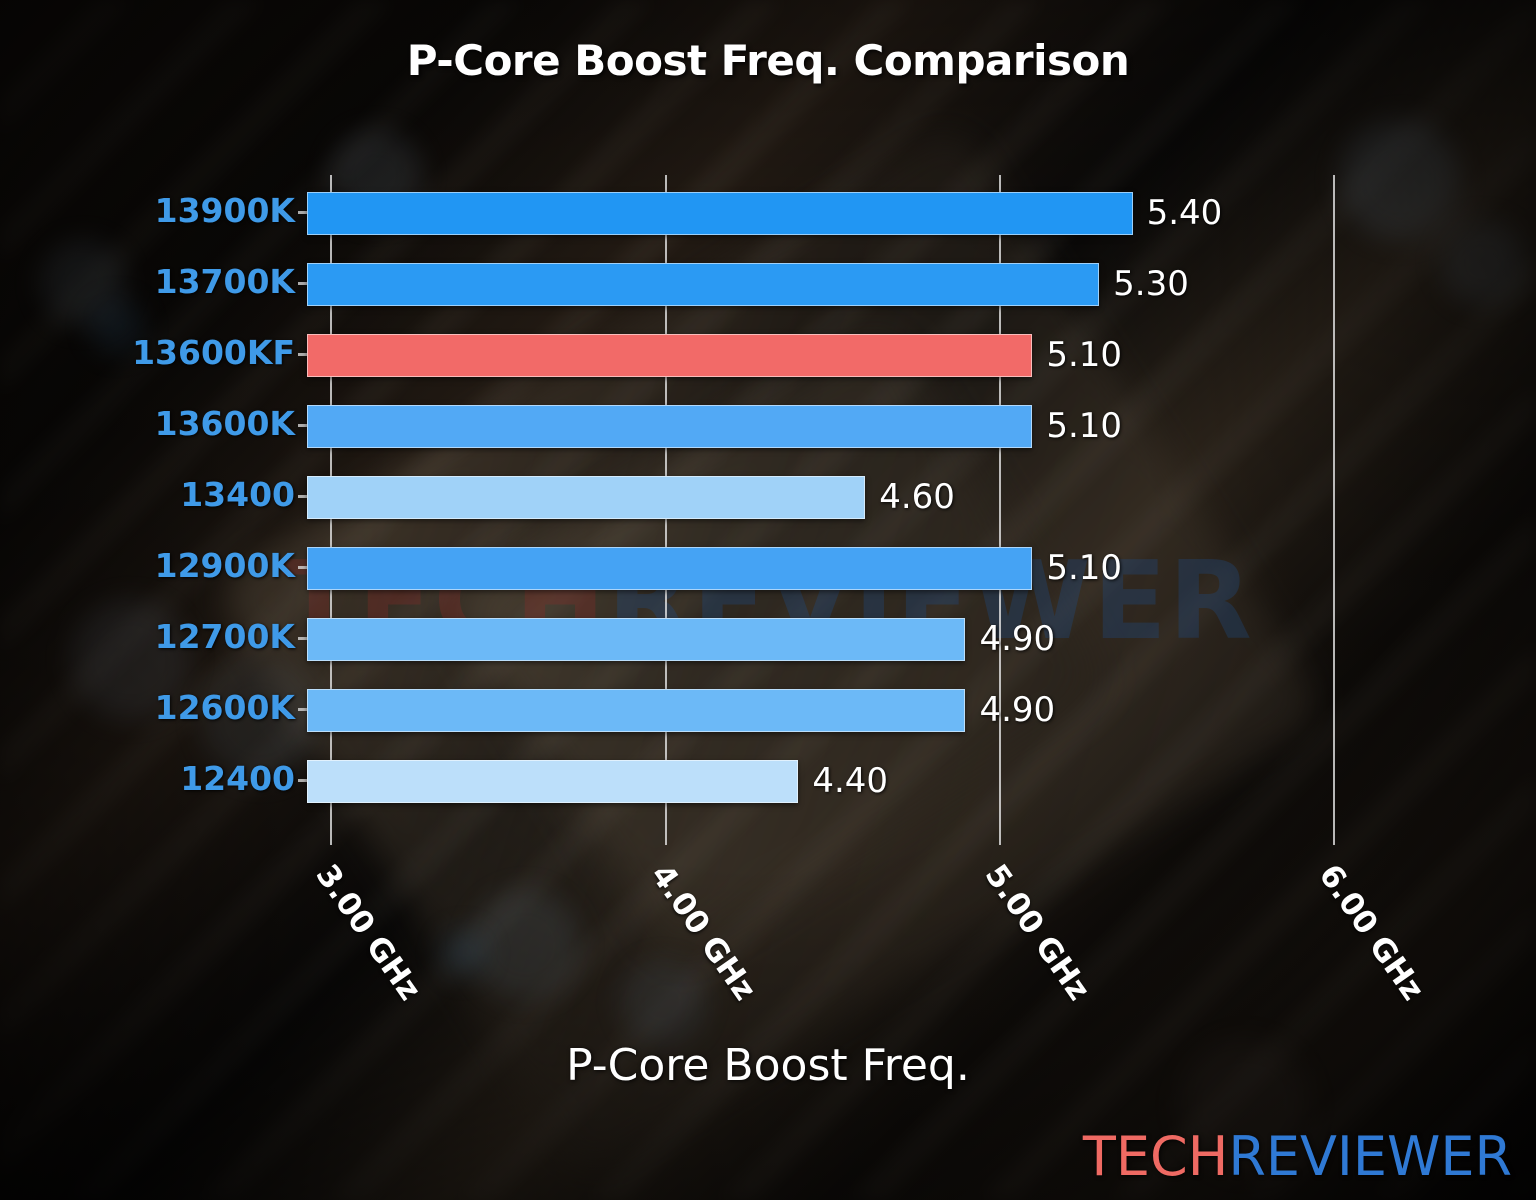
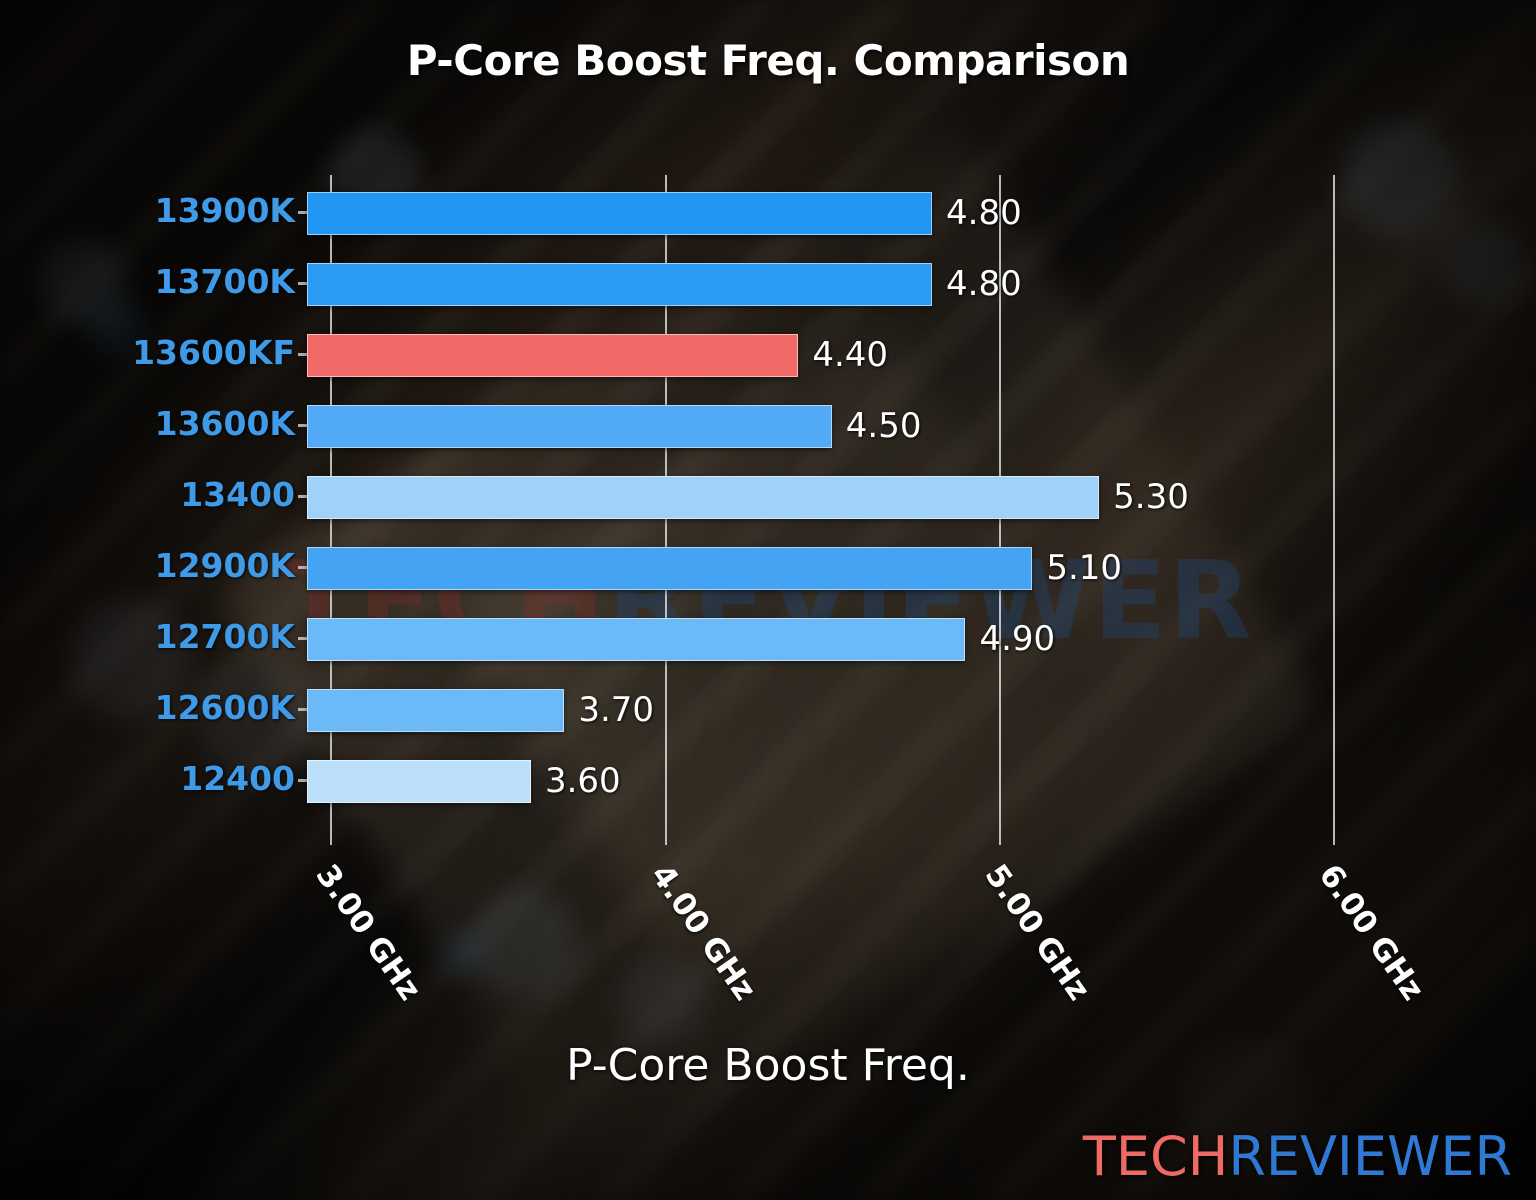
13900K: 5.40 -> 4.80
13700K: 5.30 -> 4.80
13600KF: 5.10 -> 4.40
13600K: 5.10 -> 4.50
13400: 4.60 -> 5.30
12600K: 4.90 -> 3.70
12400: 4.40 -> 3.60
